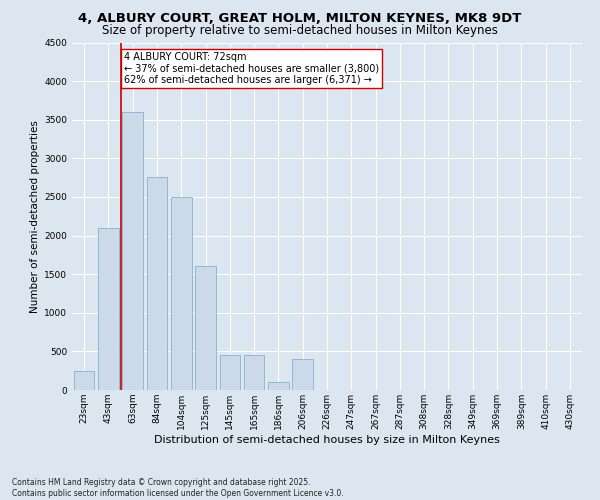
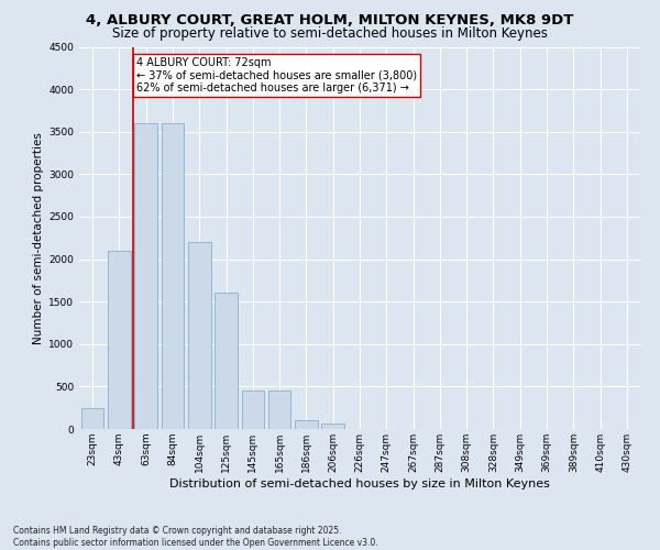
84sqm: 2760 -> 3600
104sqm: 2500 -> 2200
206sqm: 400 -> 60
